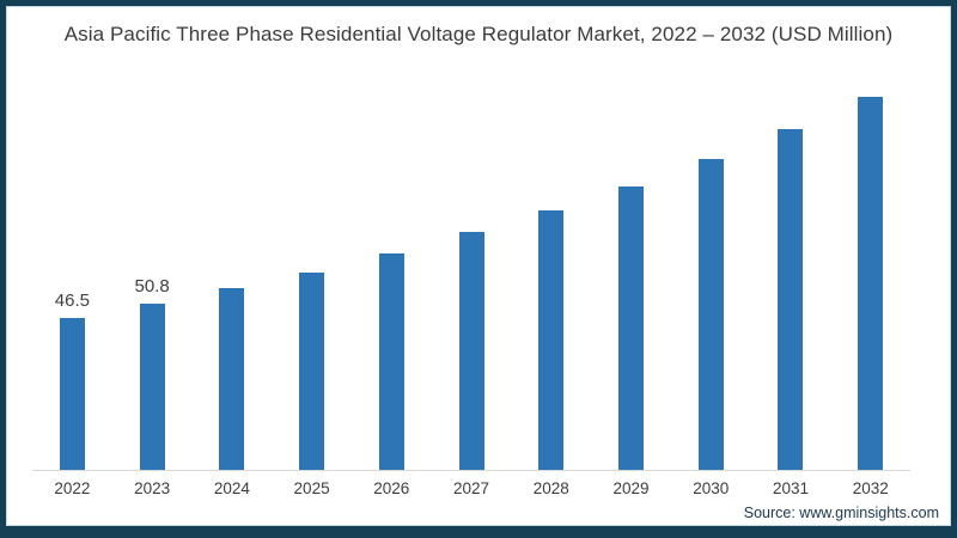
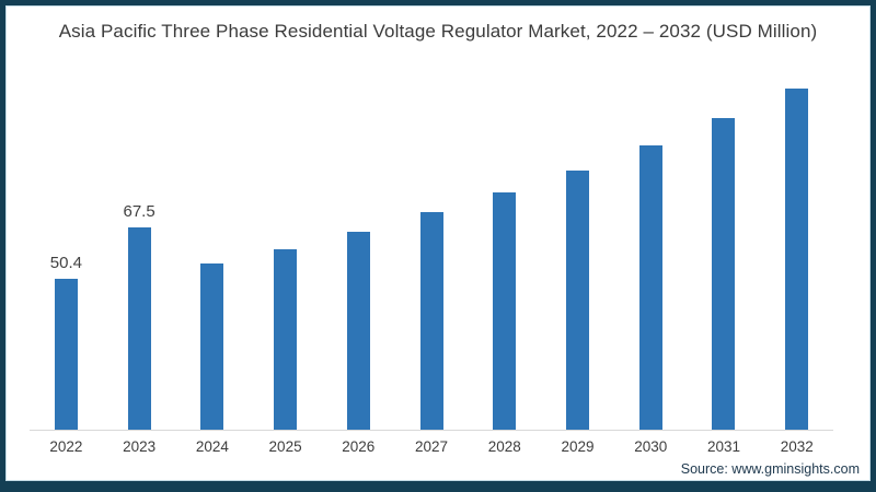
2022: 46.5 -> 50.4
2023: 50.8 -> 67.5
